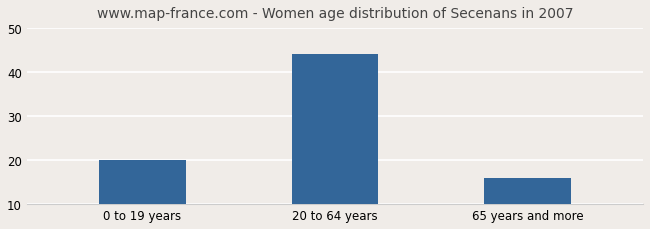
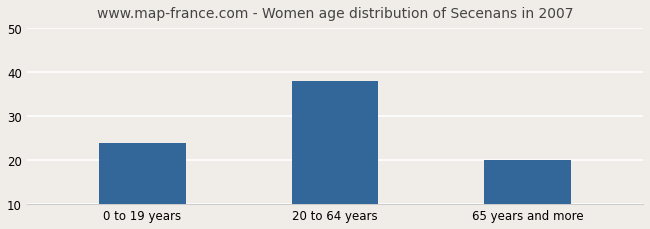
0 to 19 years: 20 -> 24
20 to 64 years: 44 -> 38
65 years and more: 16 -> 20
